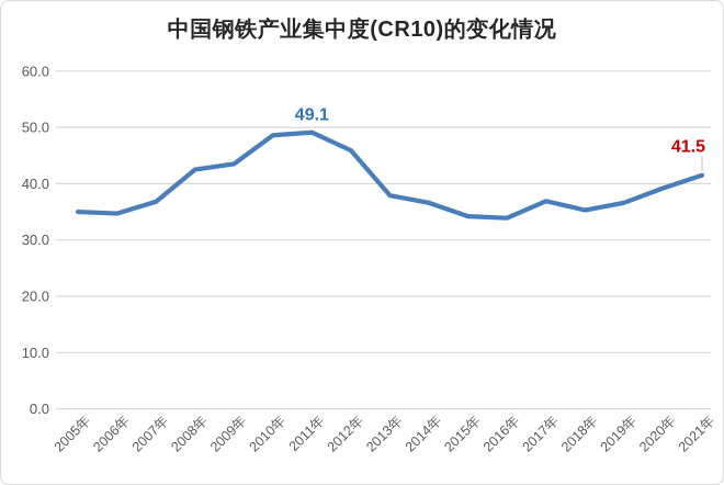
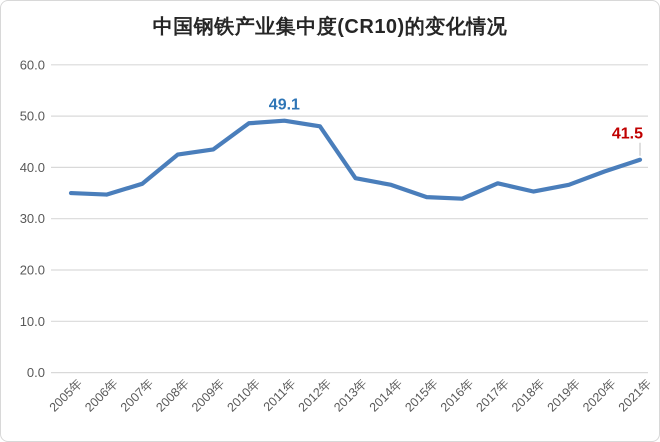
2012年: 46 -> 48
